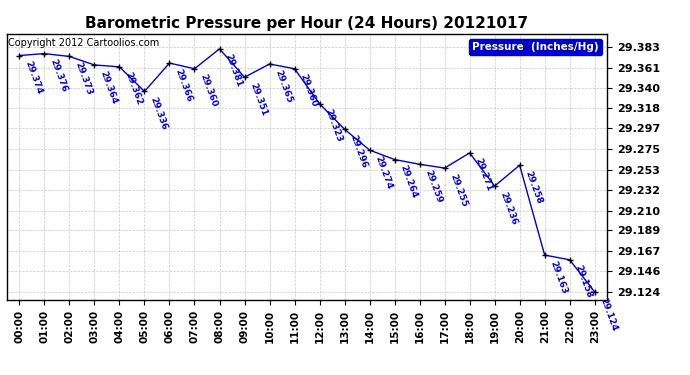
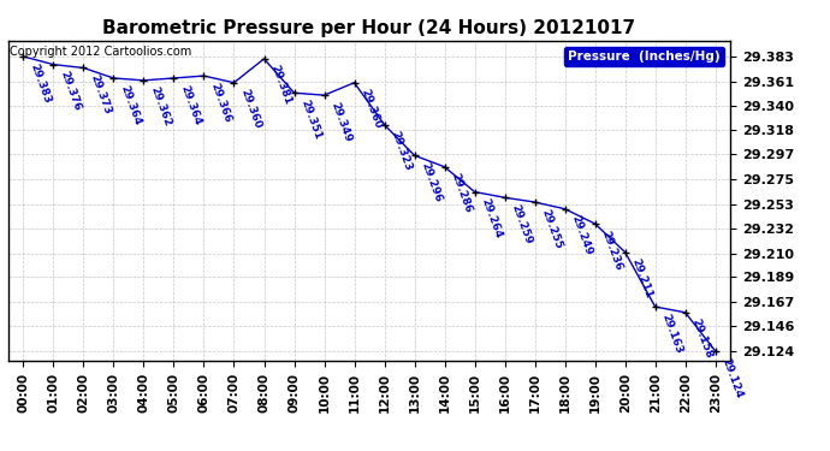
00:00: 29.374 -> 29.383
05:00: 29.336 -> 29.364
10:00: 29.365 -> 29.349
14:00: 29.274 -> 29.286
18:00: 29.271 -> 29.249
20:00: 29.258 -> 29.211
